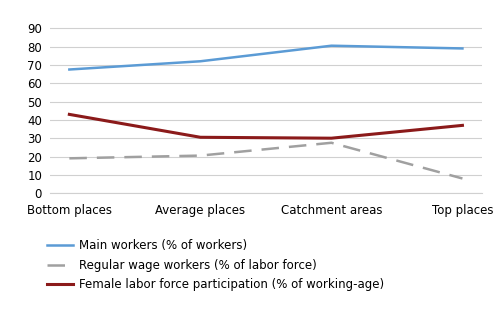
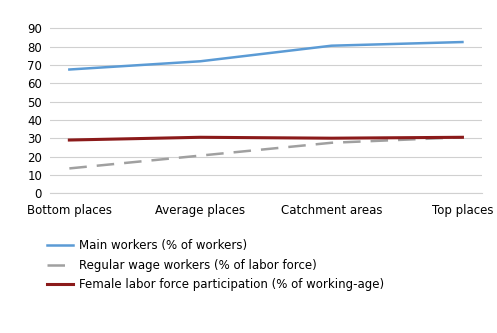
Regular wage workers (% of labor force)/Bottom places: 19 -> 14
Female labor force participation (% of working-age)/Bottom places: 43 -> 29
Main workers (% of workers)/Top places: 79 -> 82
Regular wage workers (% of labor force)/Top places: 8 -> 30
Female labor force participation (% of working-age)/Top places: 37 -> 30
